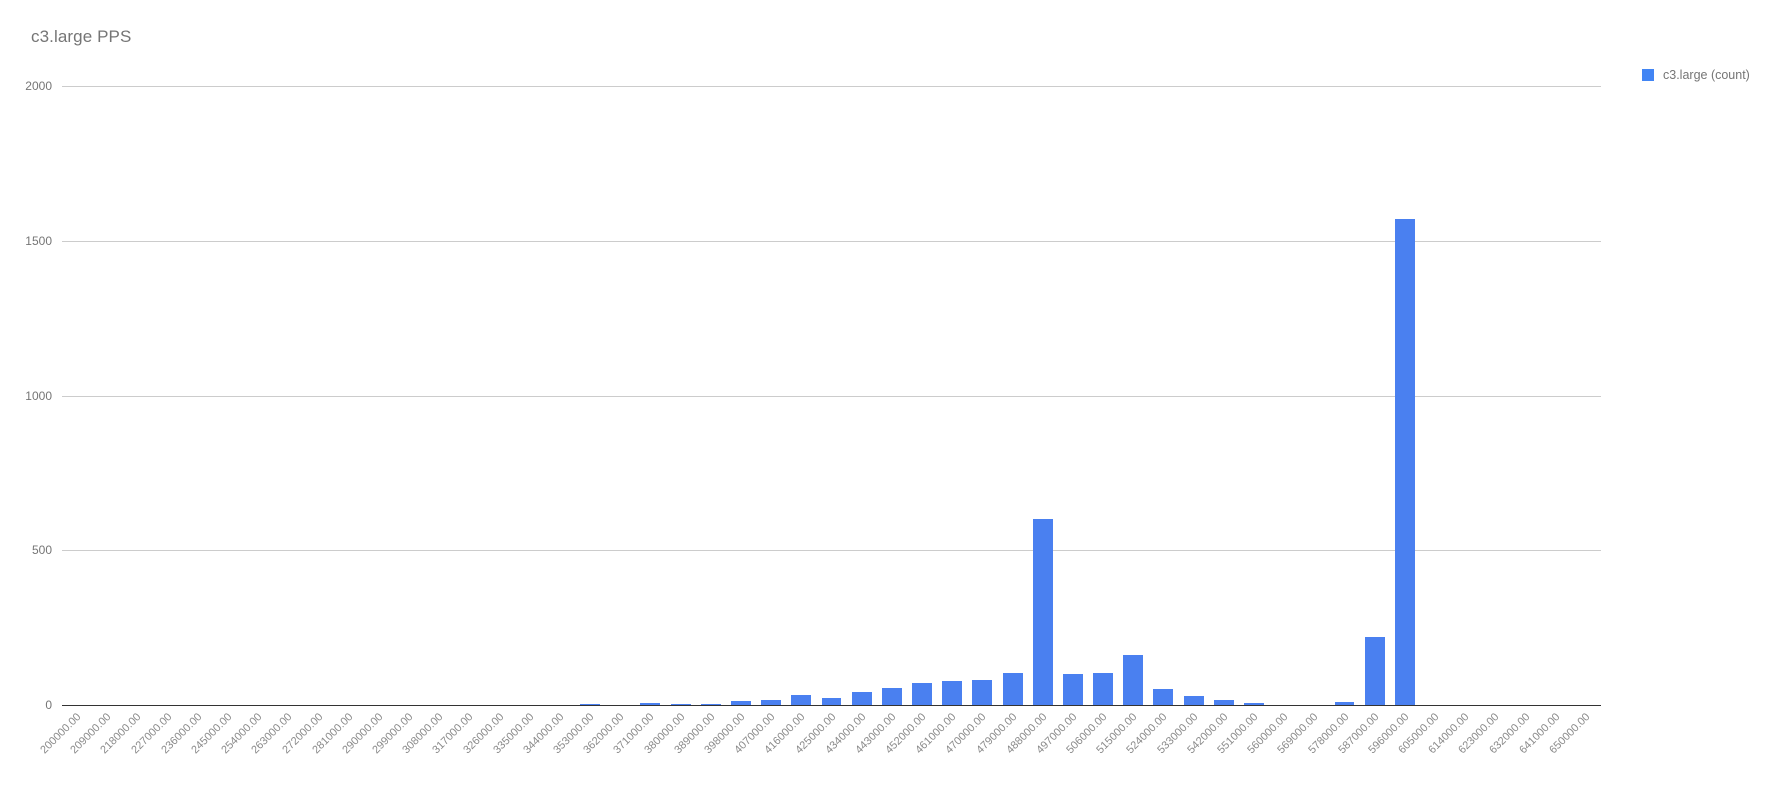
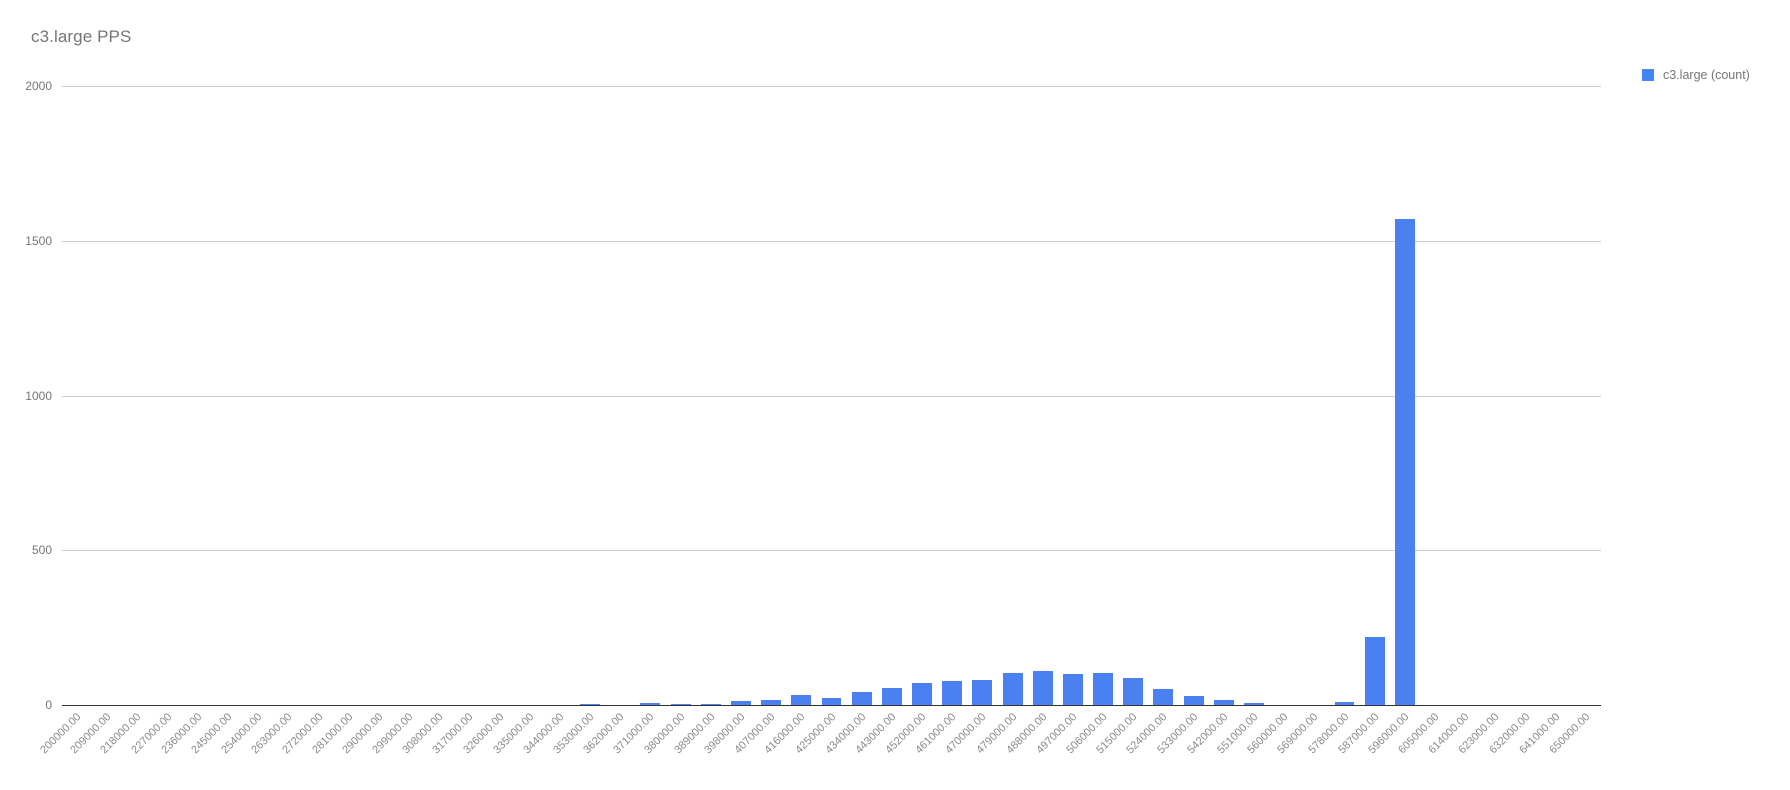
488000.00: 600 -> 110
515000.00: 160 -> 90
